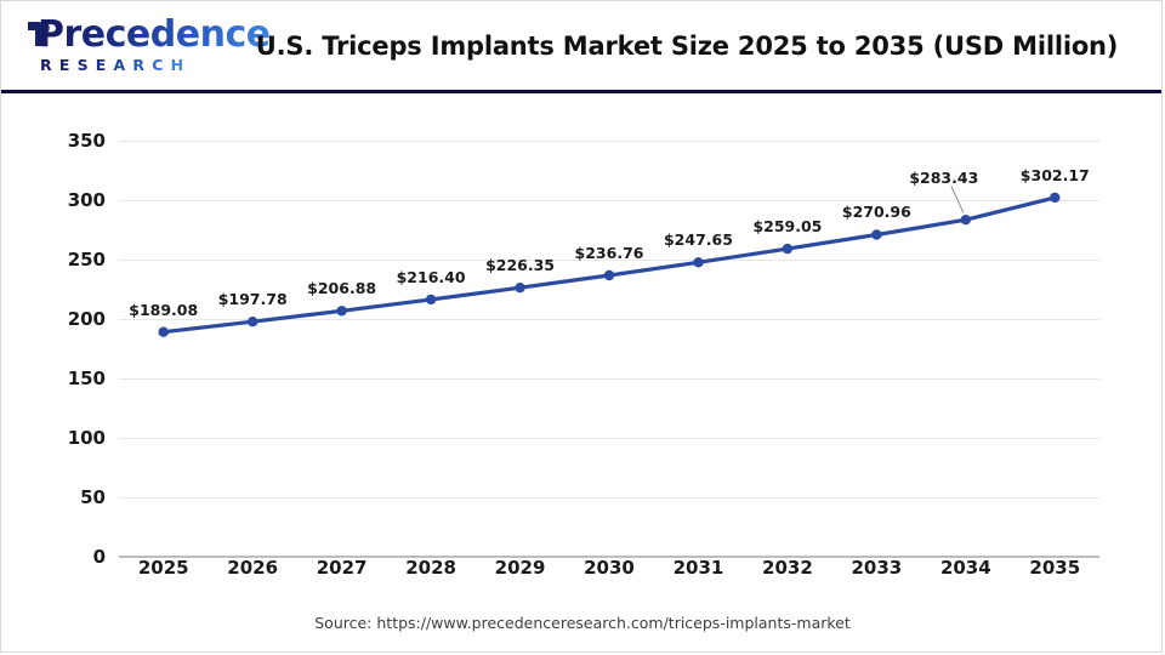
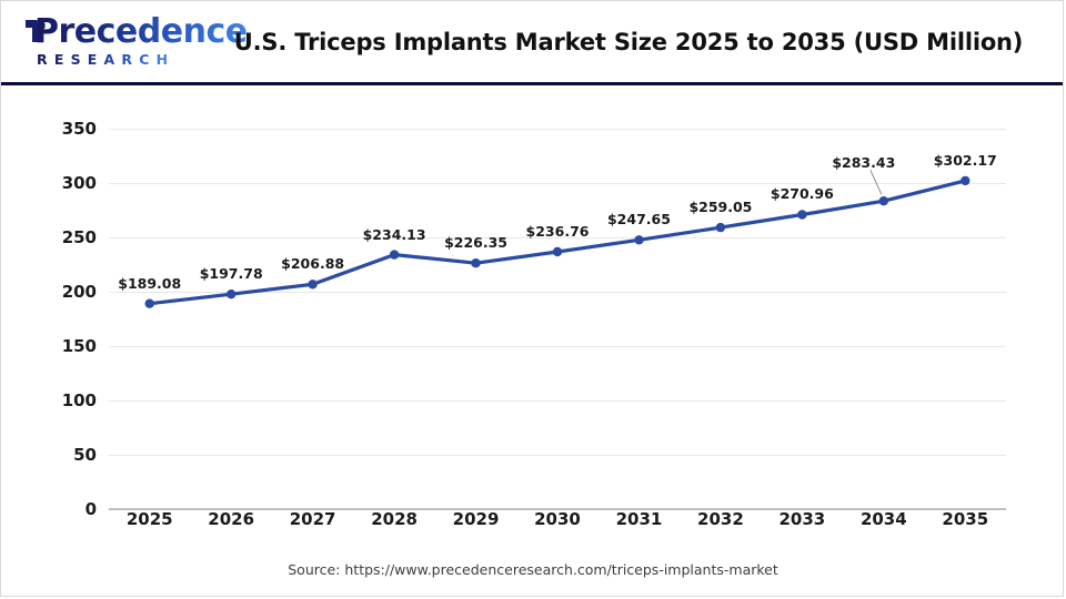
2028: $216.40 -> $234.13
